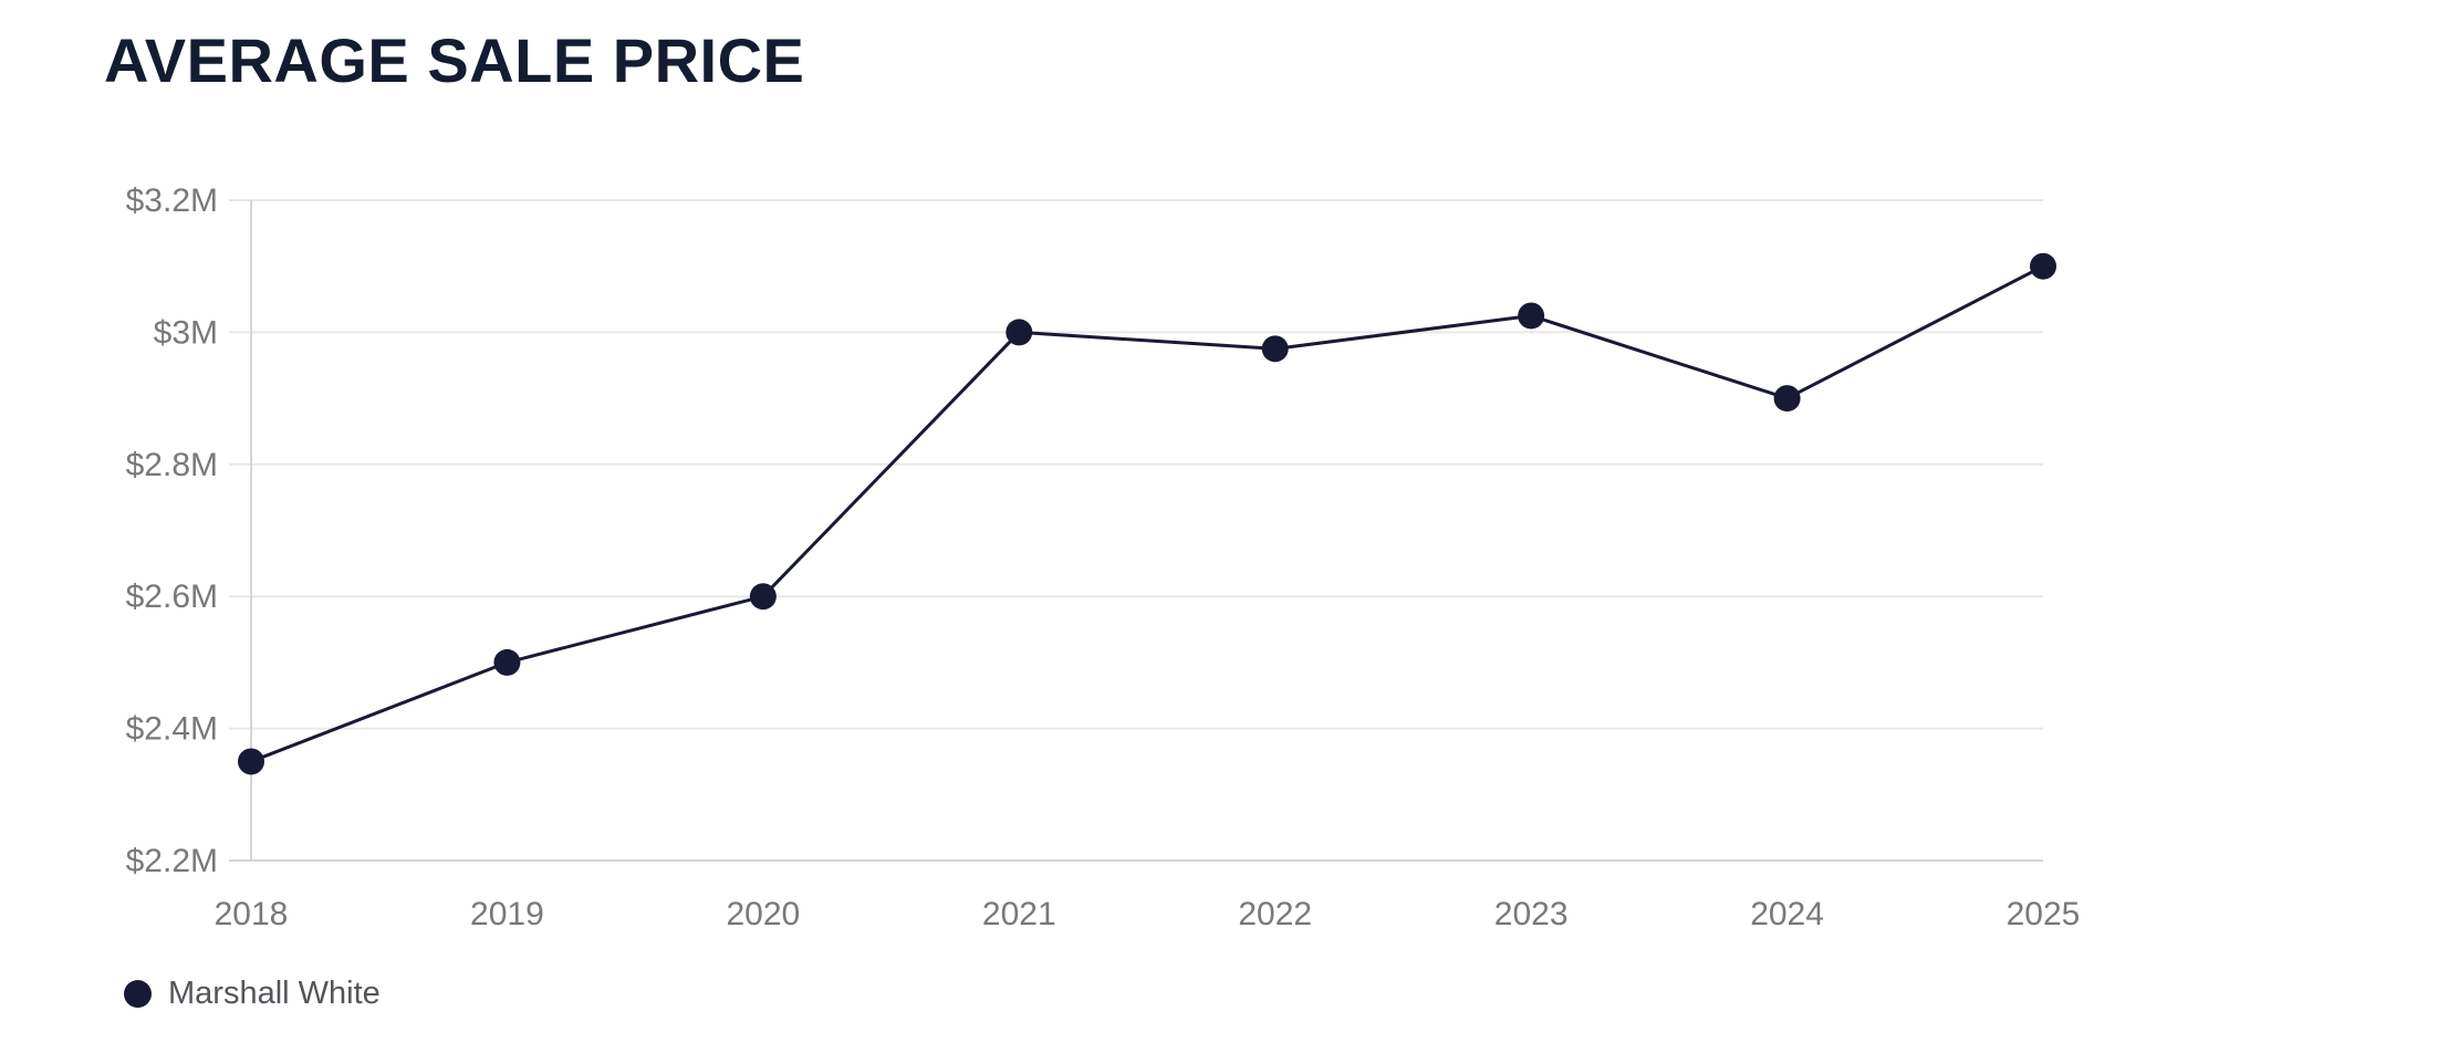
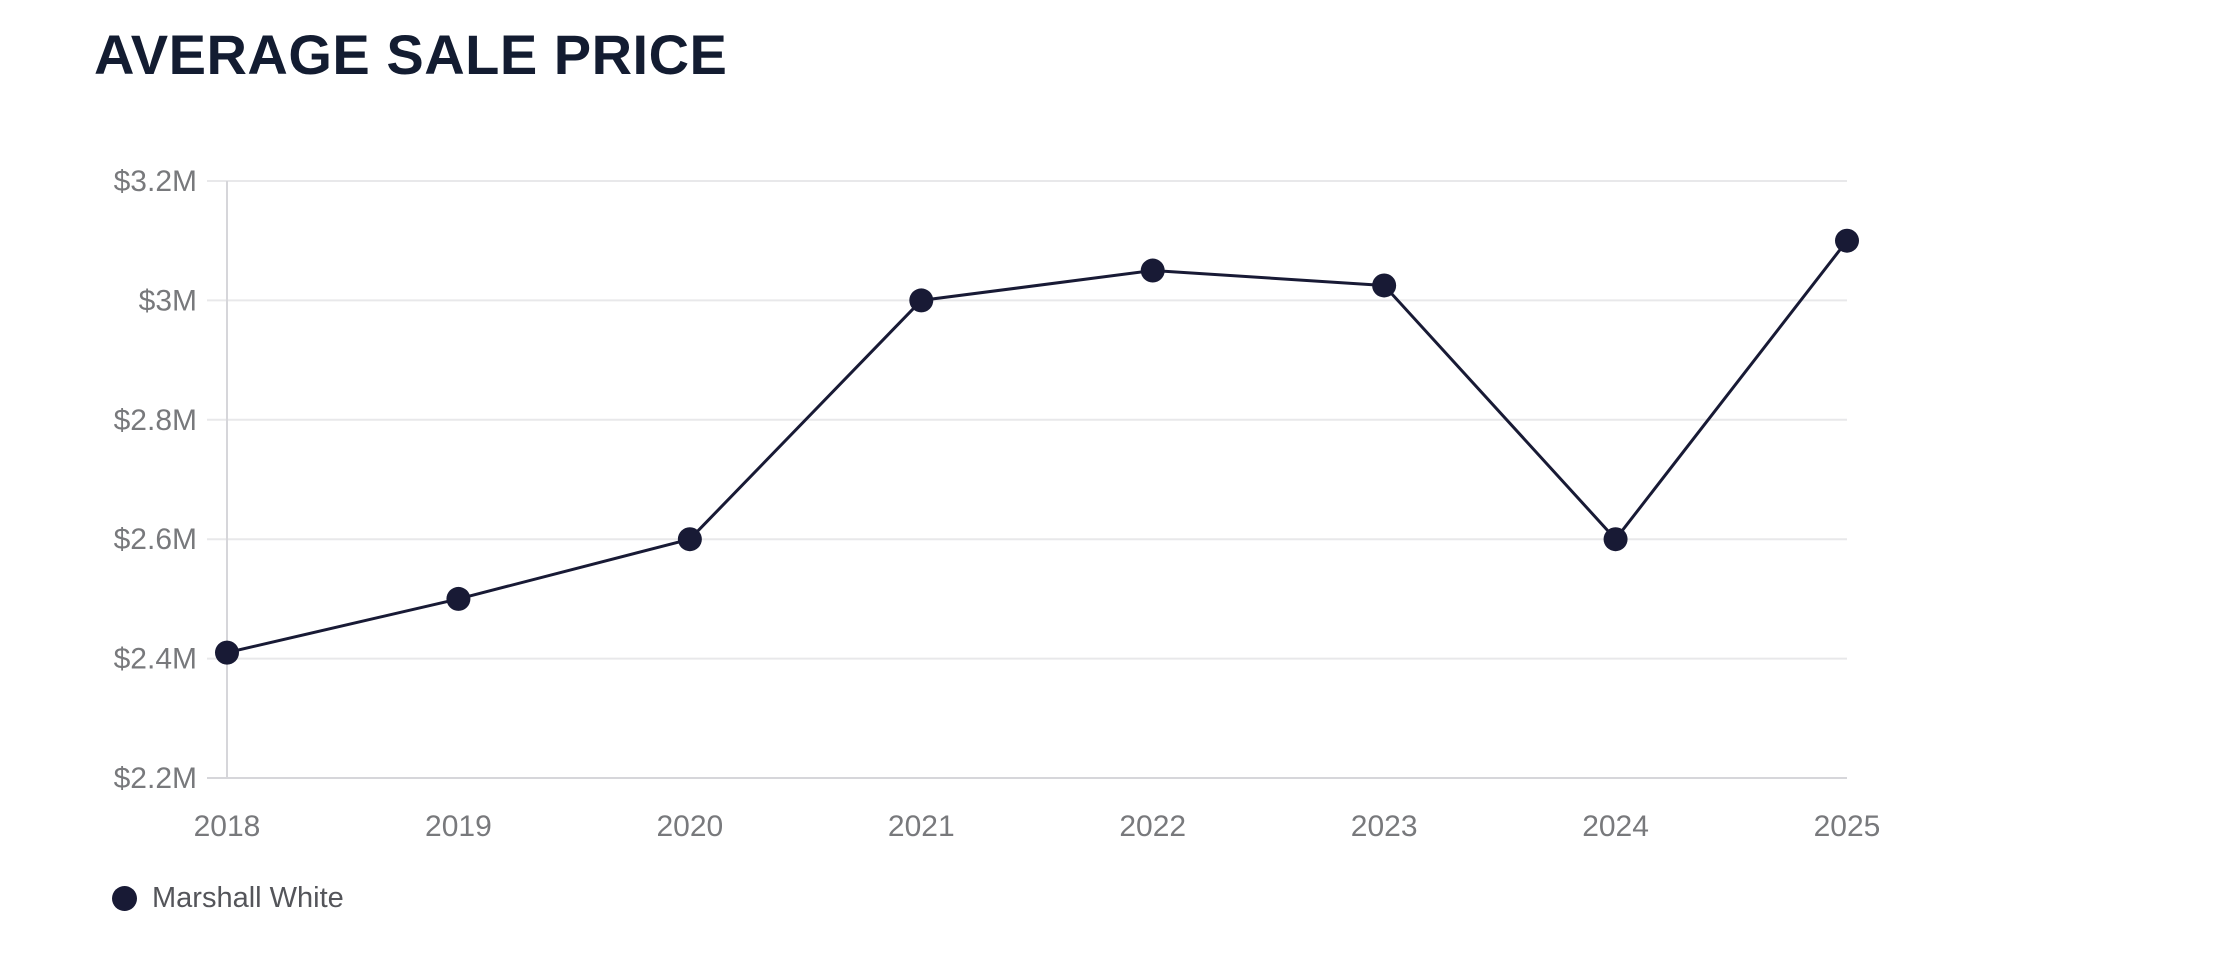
2018: $2.35M -> $2.41M
2022: $2.98M -> $3.05M
2024: $2.90M -> $2.60M
